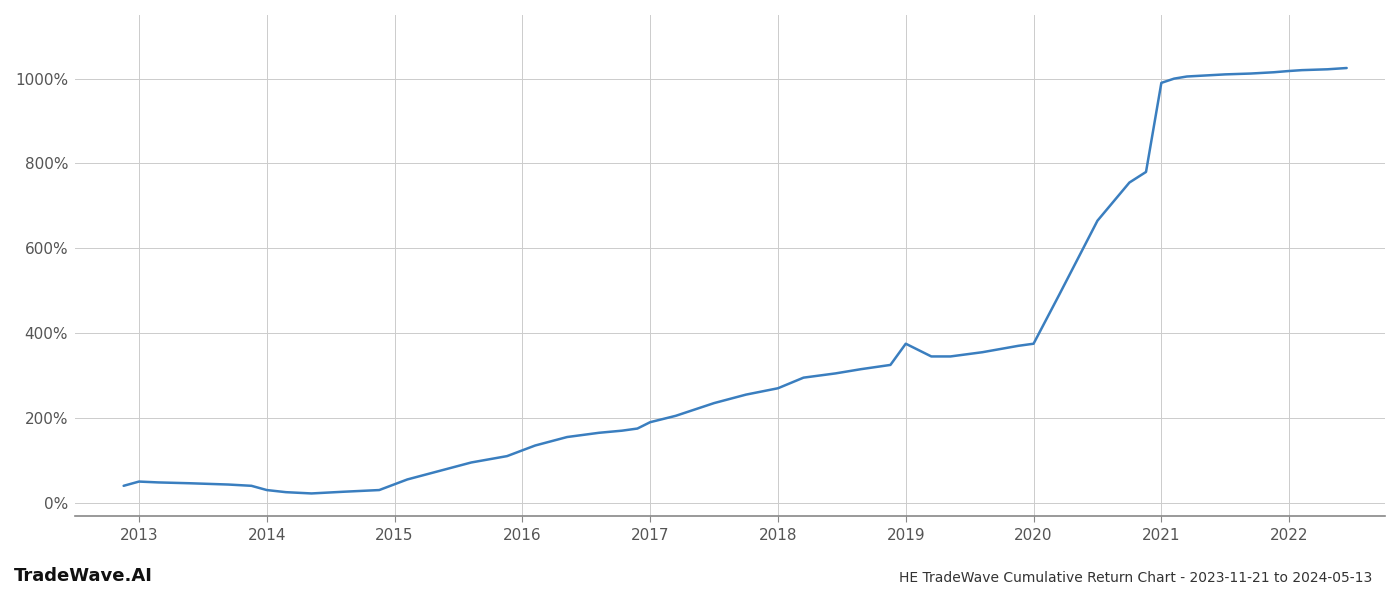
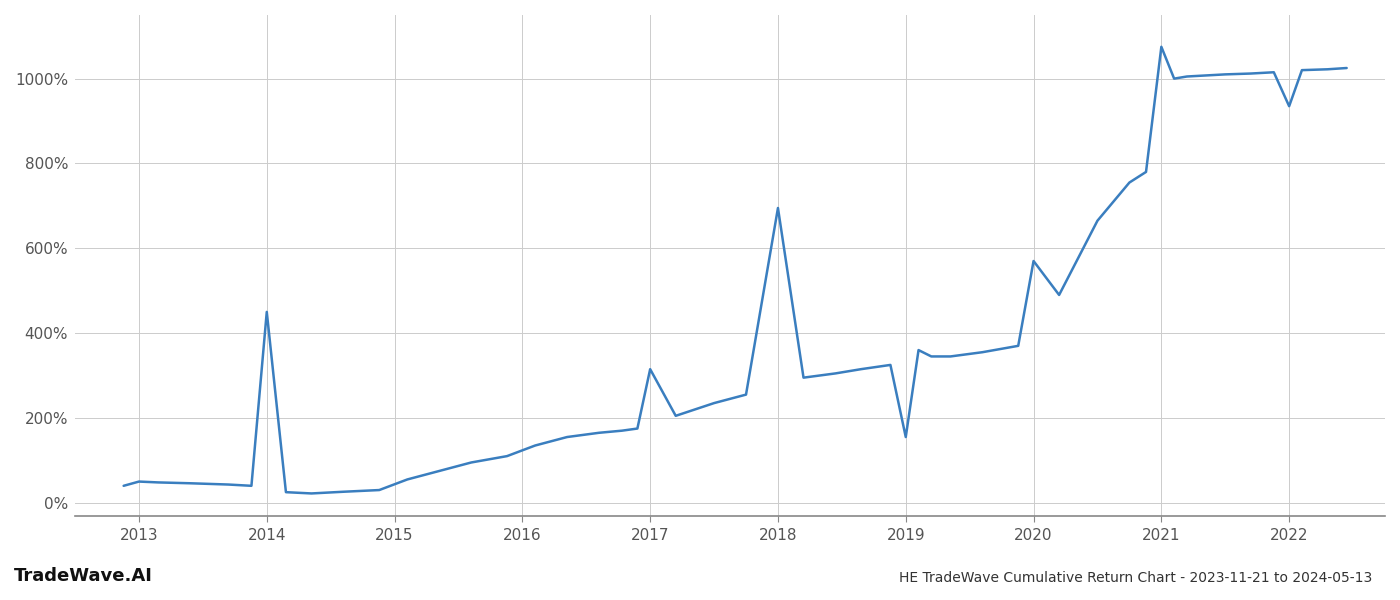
2014: 30% -> 450%
2017: 190% -> 315%
2018: 270% -> 695%
2019: 375% -> 155%
2020: 375% -> 570%
2021: 990% -> 1075%
2022: 1018% -> 935%
